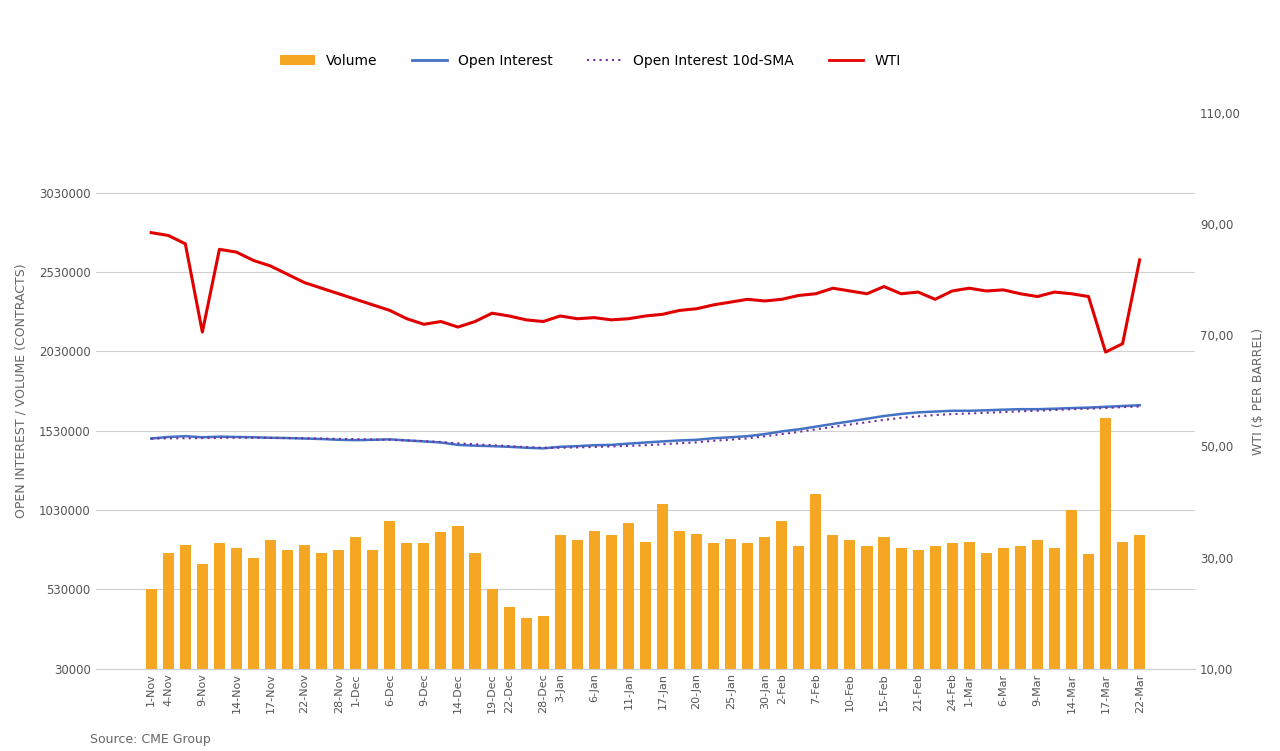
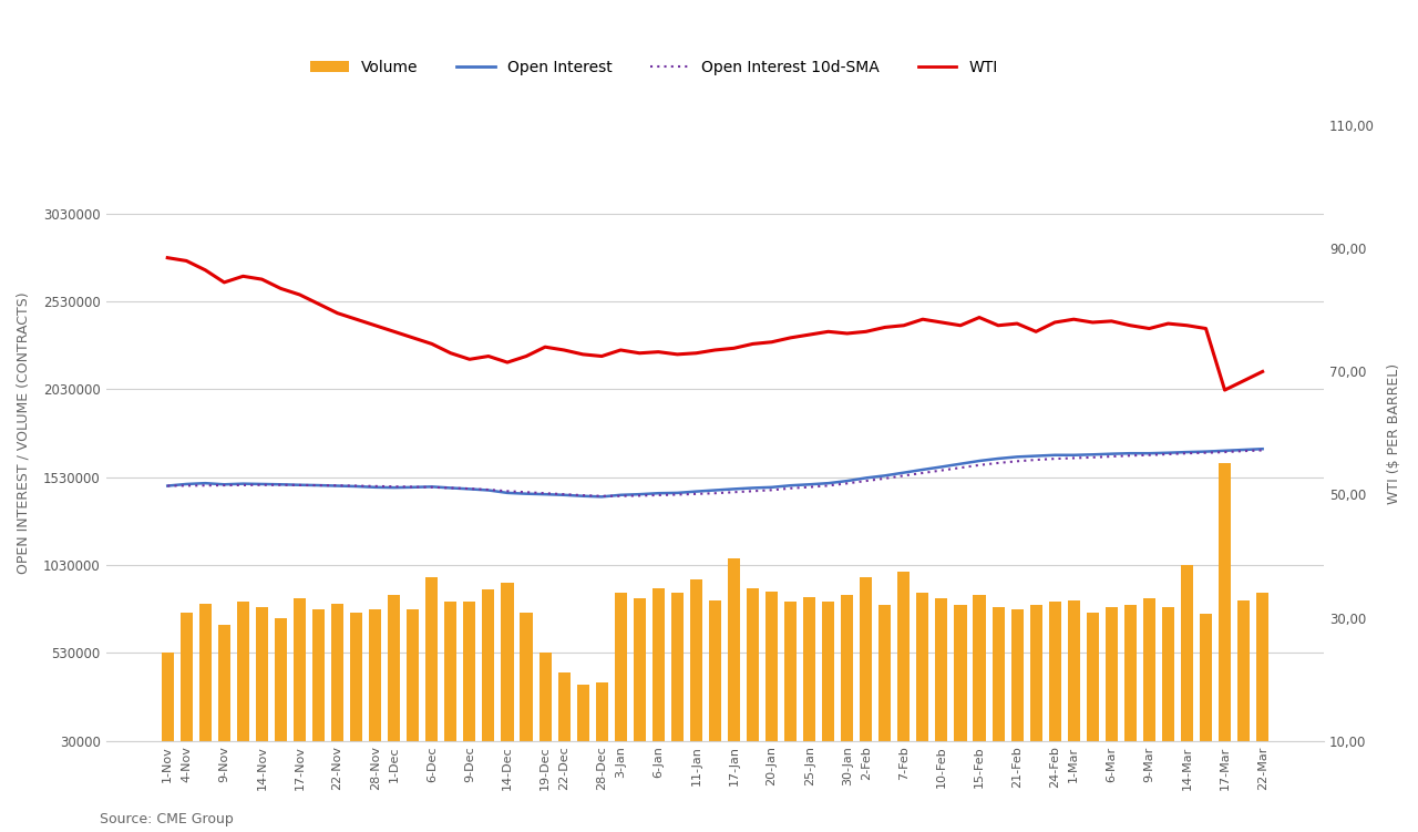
WTI/9-Nov: 70,6 -> 84,5
Volume/7-Feb: 1130000 -> 990000
WTI/22-Mar: 83,6 -> 70,0
